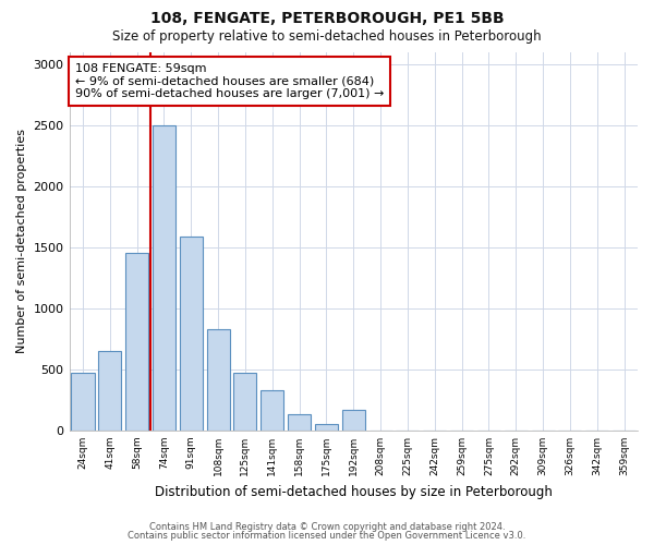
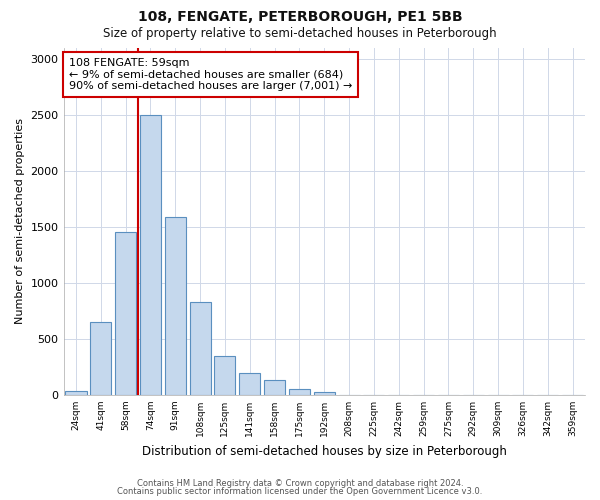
24sqm: 470 -> 40
125sqm: 470 -> 350
141sqm: 330 -> 200
192sqm: 170 -> 30
